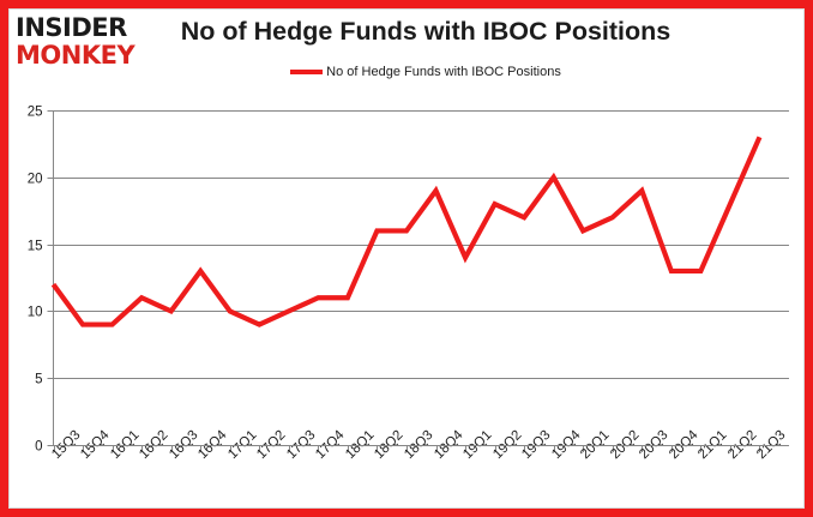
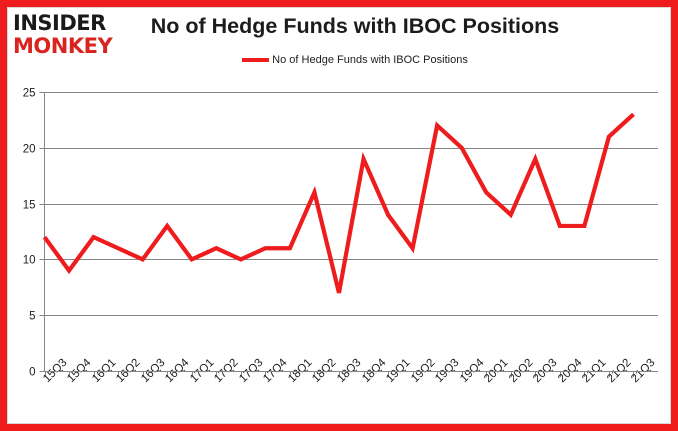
16Q1: 9 -> 12
17Q2: 9 -> 11
18Q3: 16 -> 7
19Q2: 18 -> 11
19Q3: 17 -> 22
20Q2: 17 -> 14
21Q2: 18 -> 21
